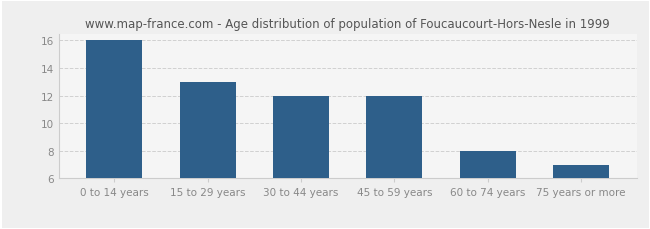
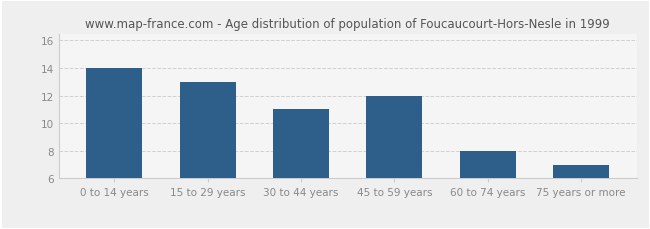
0 to 14 years: 16 -> 14
30 to 44 years: 12 -> 11
